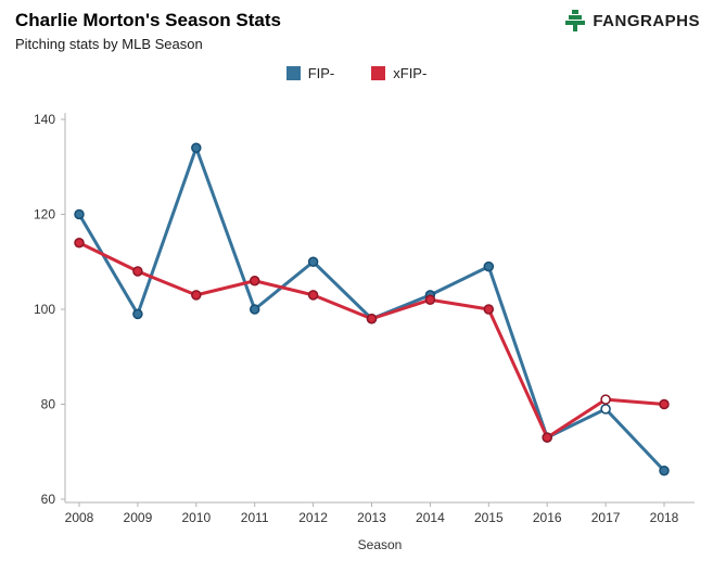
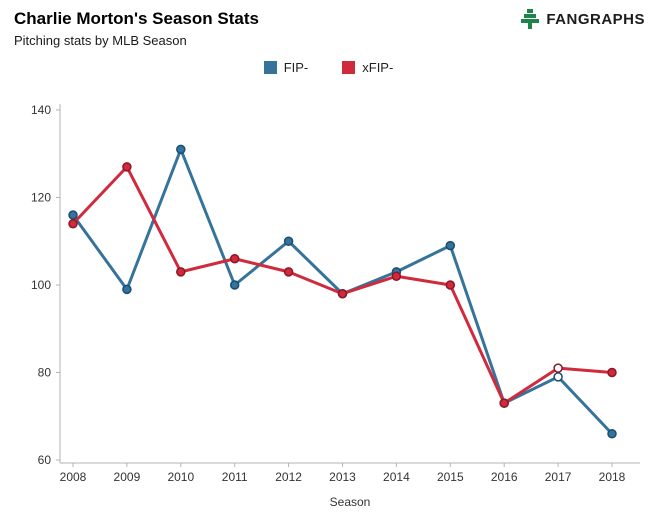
FIP-/2008: 120 -> 116
xFIP-/2009: 108 -> 127
FIP-/2010: 134 -> 131
